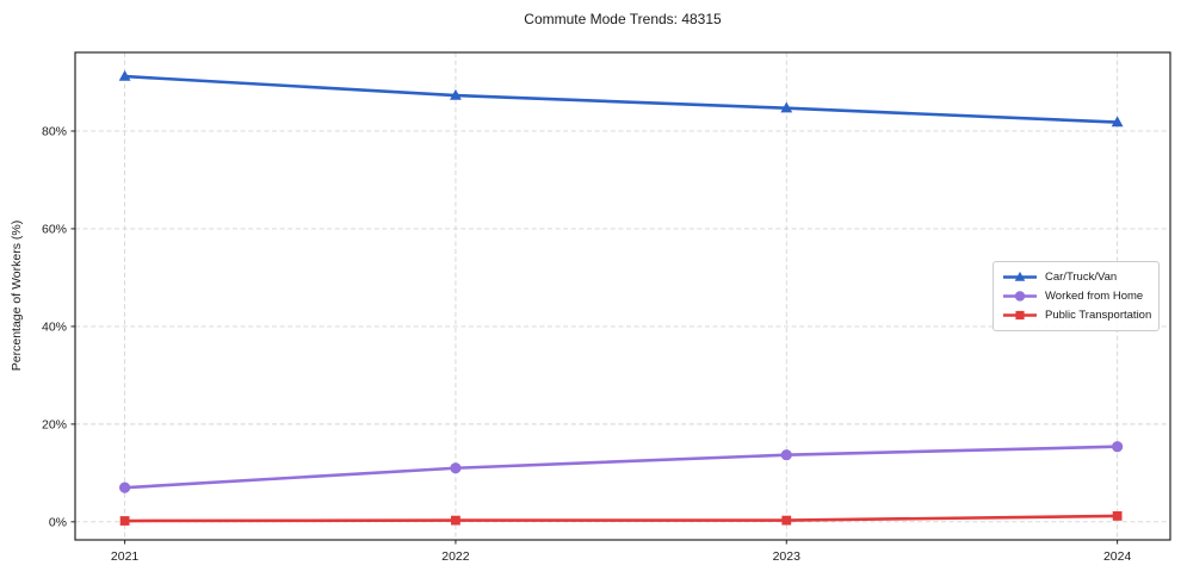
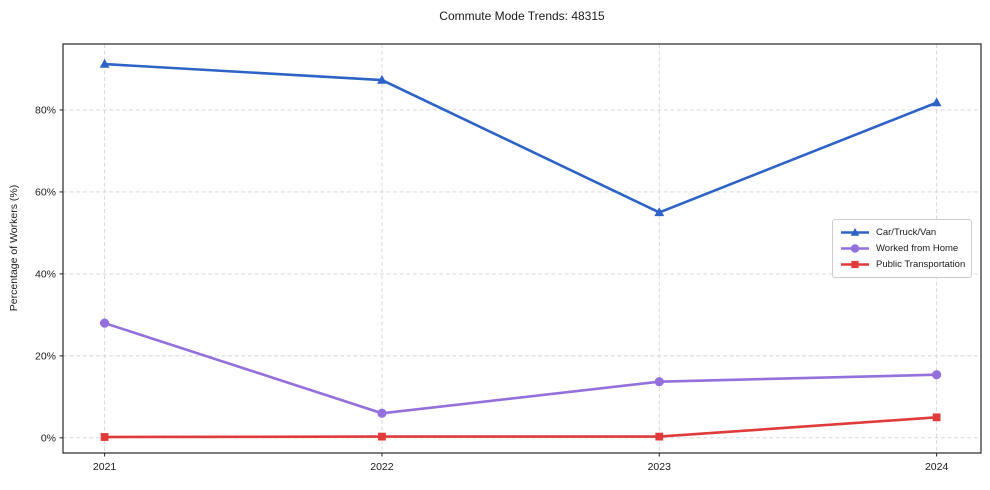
Worked from Home/2021: 7% -> 28%
Worked from Home/2022: 11% -> 6%
Car/Truck/Van/2023: 85% -> 55%
Public Transportation/2024: 1% -> 5%
